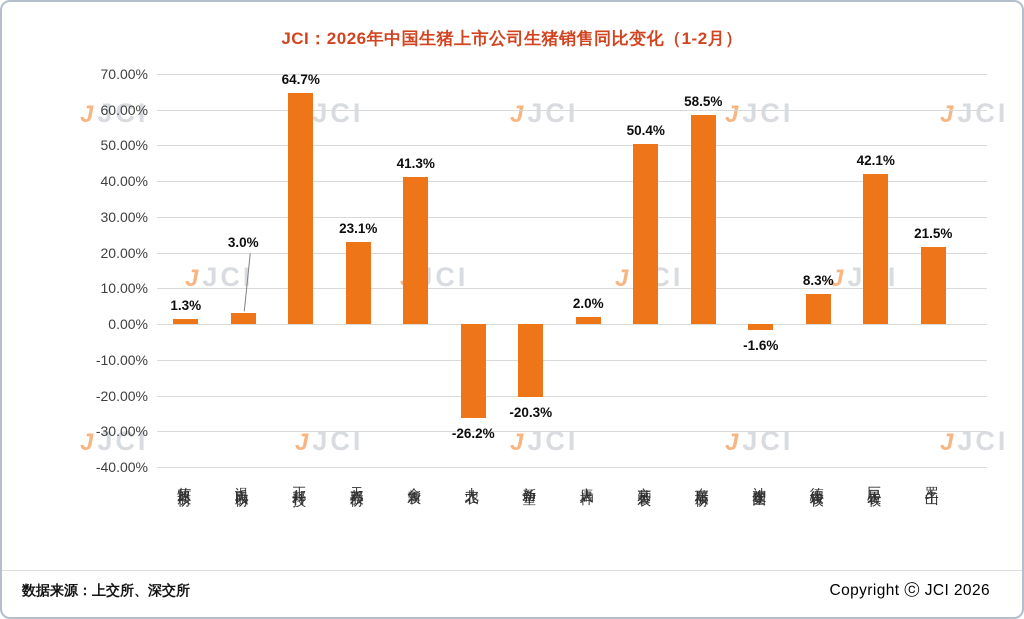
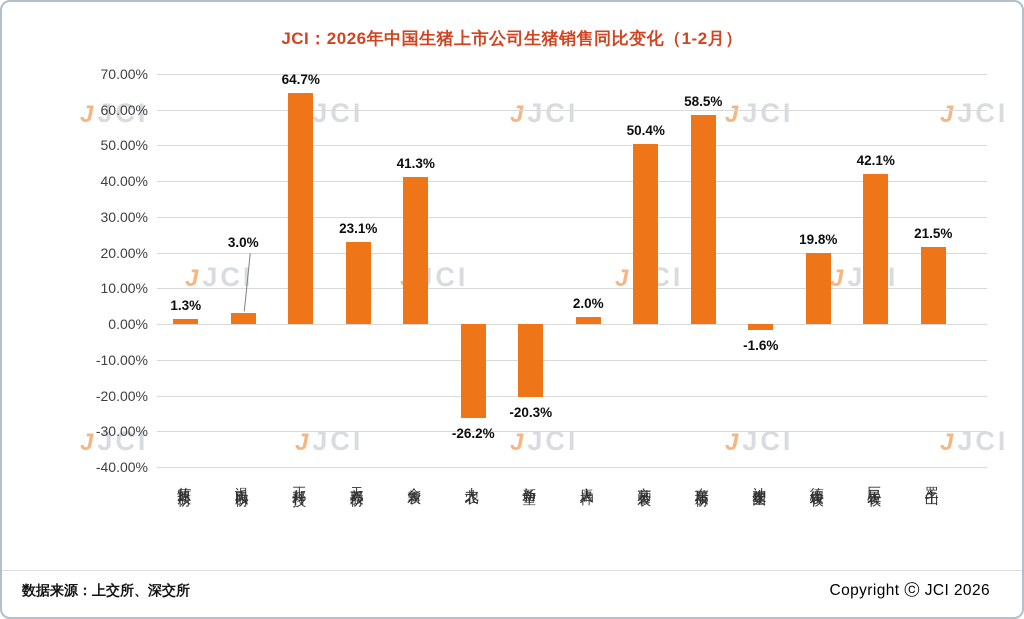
德康农牧: 8.3% -> 19.8%
